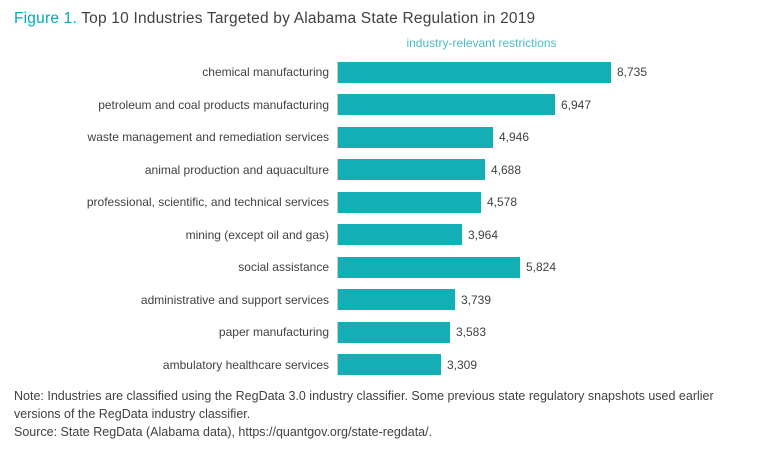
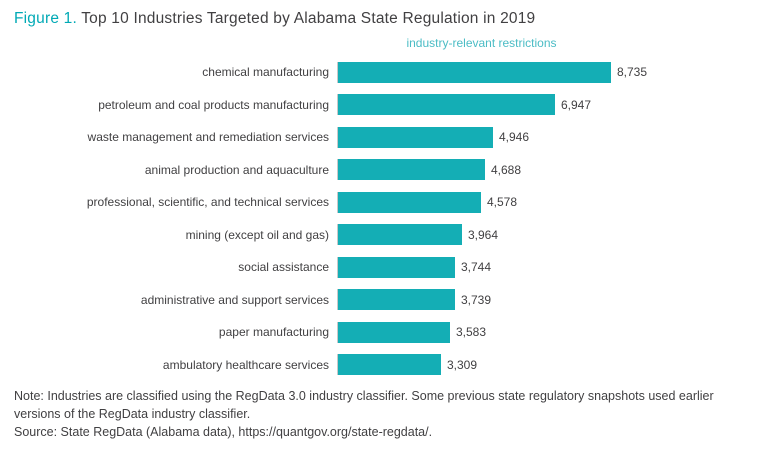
social assistance: 5,824 -> 3,744
